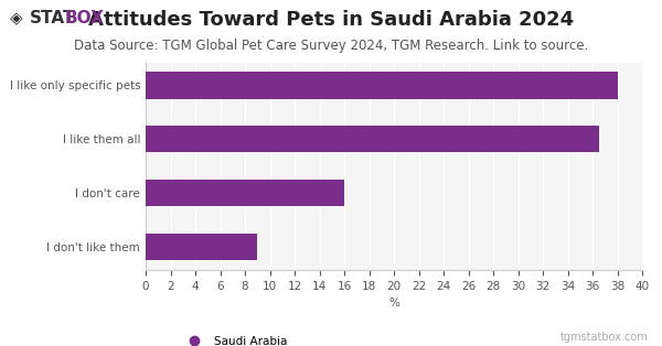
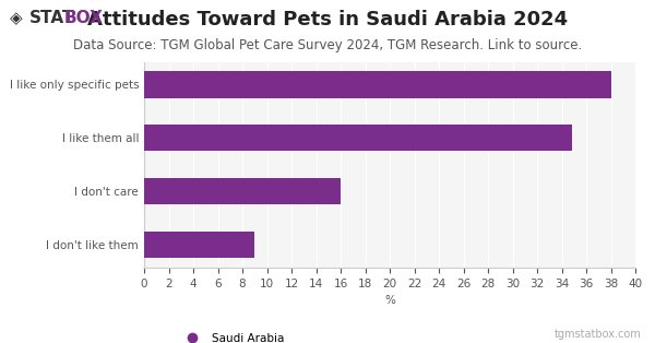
I like them all: 36.5 -> 34.8
